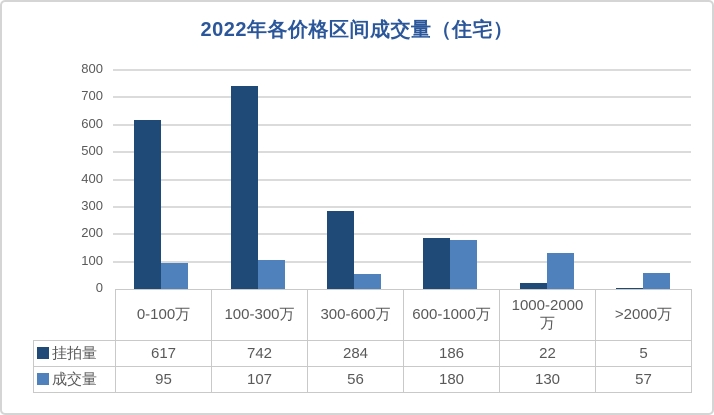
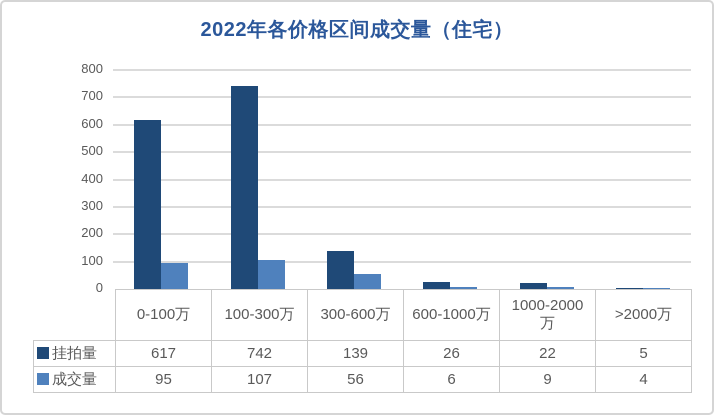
挂拍量/300-600万: 284 -> 139
挂拍量/600-1000万: 186 -> 26
成交量/600-1000万: 180 -> 6
成交量/1000-2000万: 130 -> 9
成交量/>2000万: 57 -> 4
